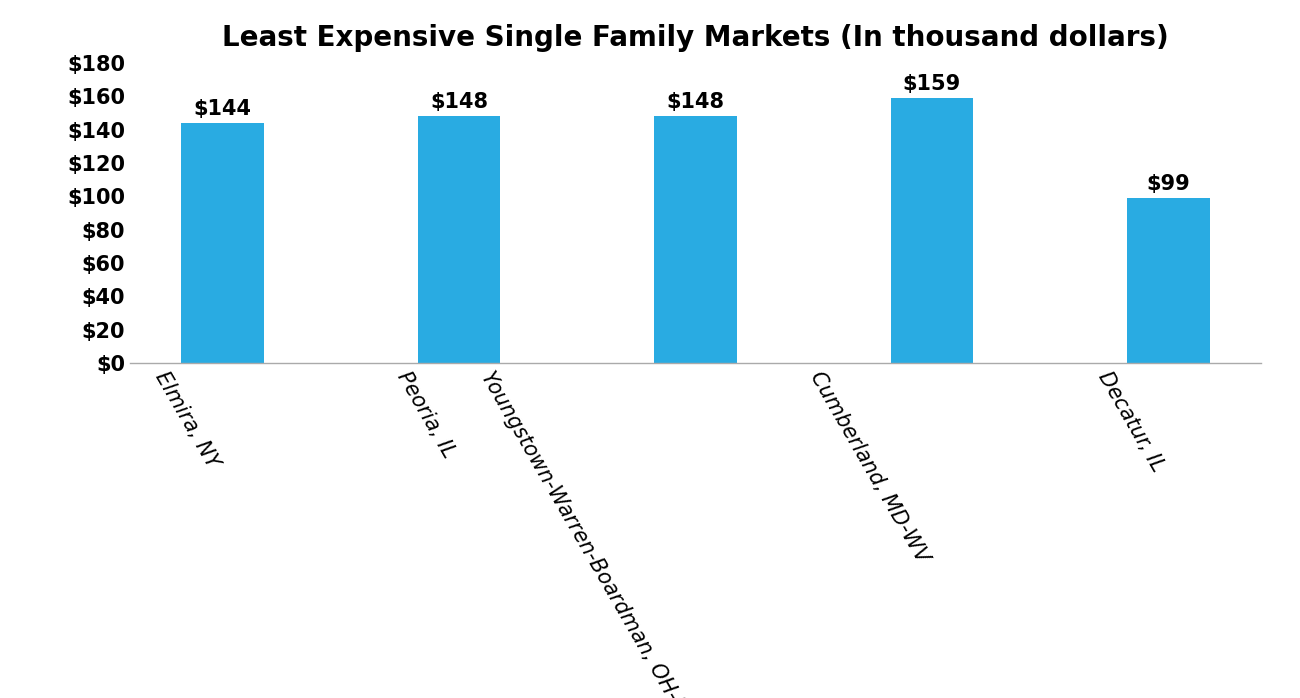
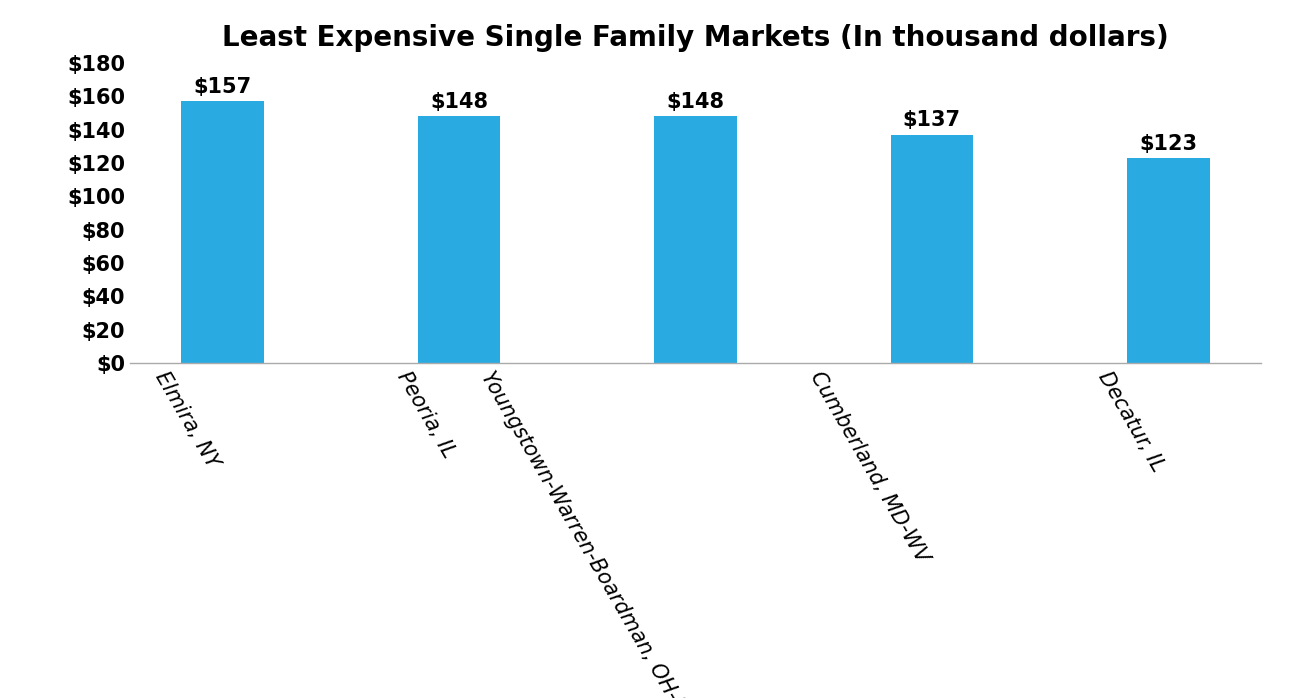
Elmira, NY: $144 -> $157
Cumberland, MD-WV: $159 -> $137
Decatur, IL: $99 -> $123
